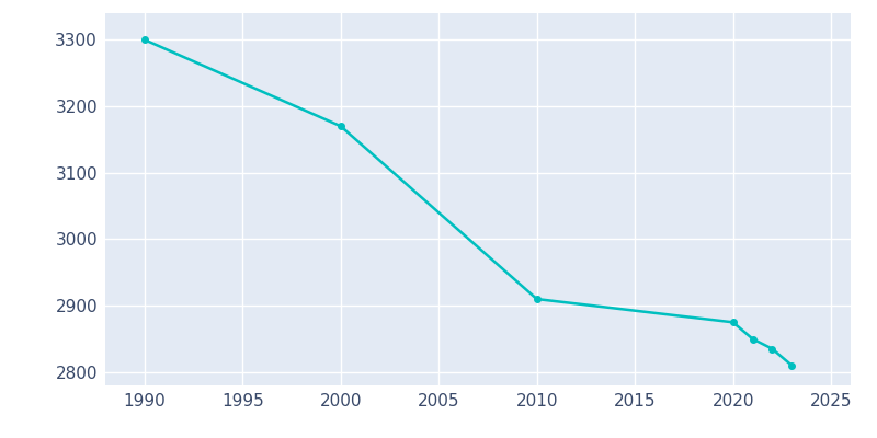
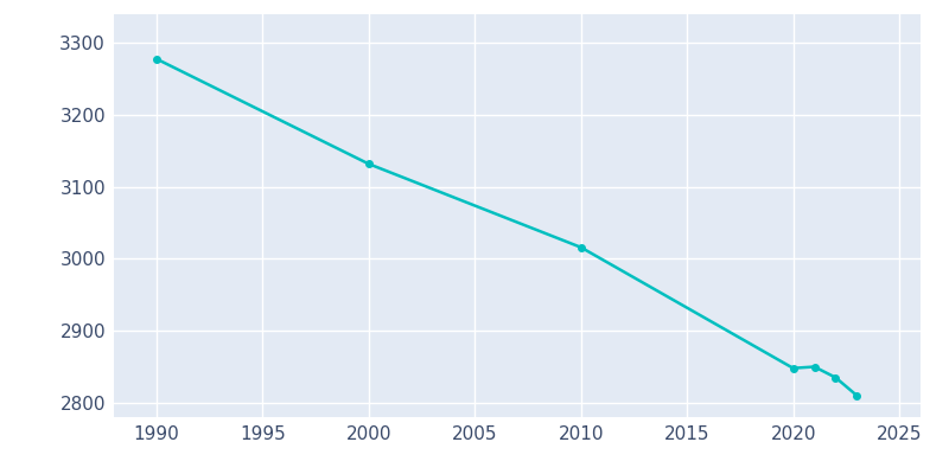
1990: 3300 -> 3278
2000: 3170 -> 3132
2010: 2910 -> 3016
2020: 2875 -> 2848
